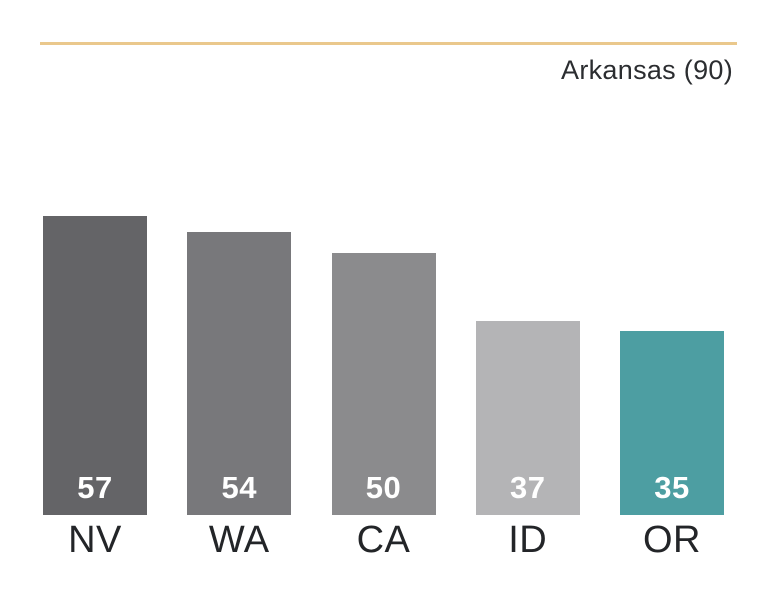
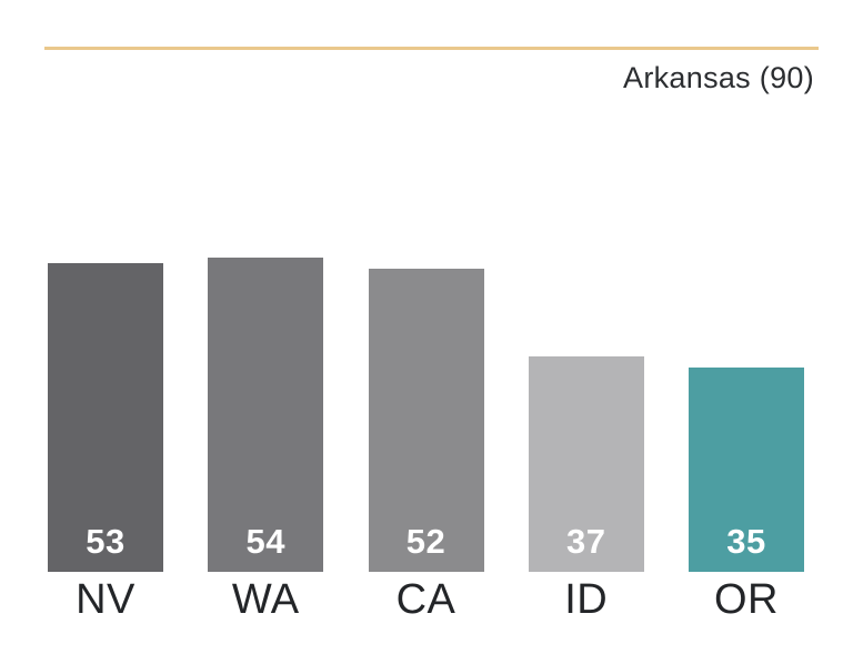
NV: 57 -> 53
CA: 50 -> 52
